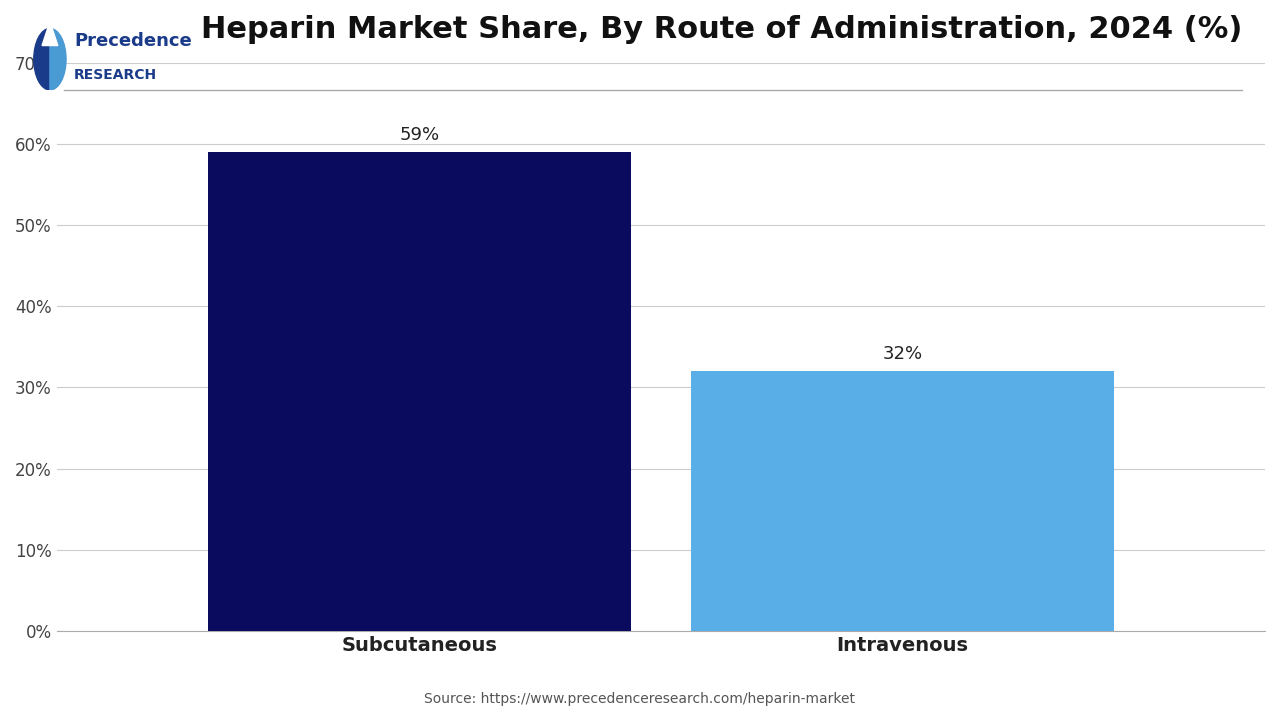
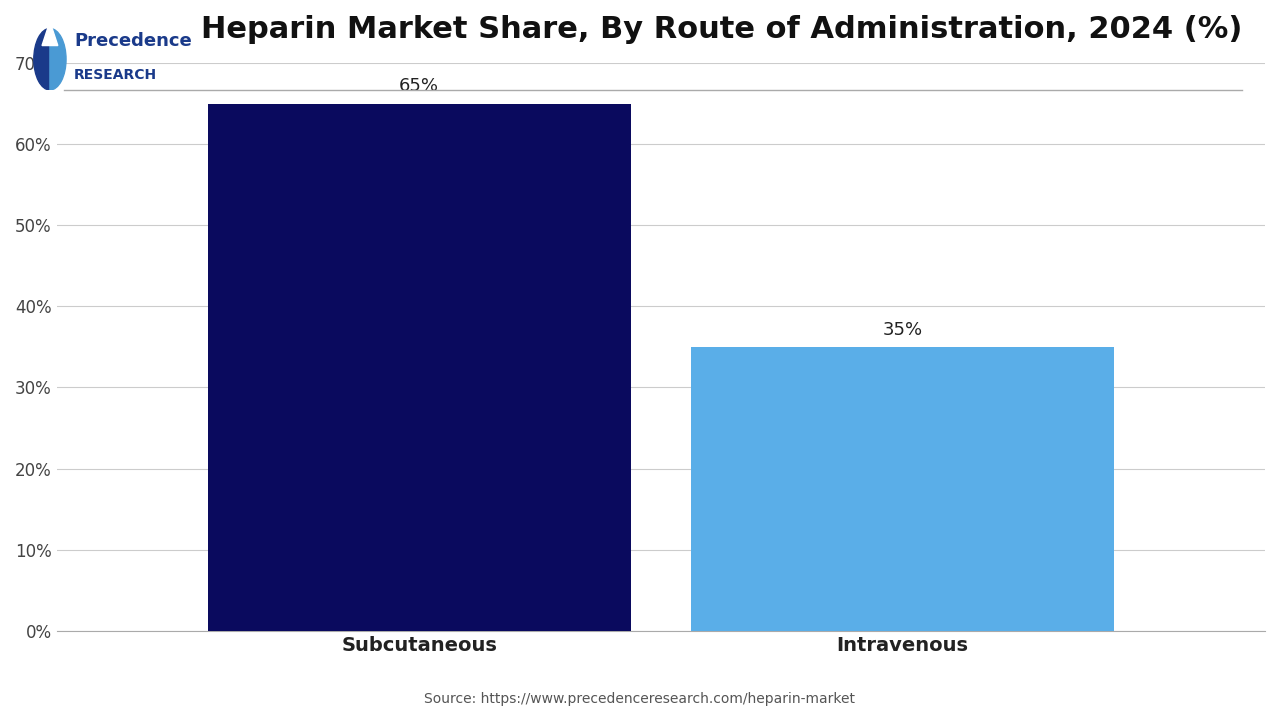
Subcutaneous: 59% -> 65%
Intravenous: 32% -> 35%
